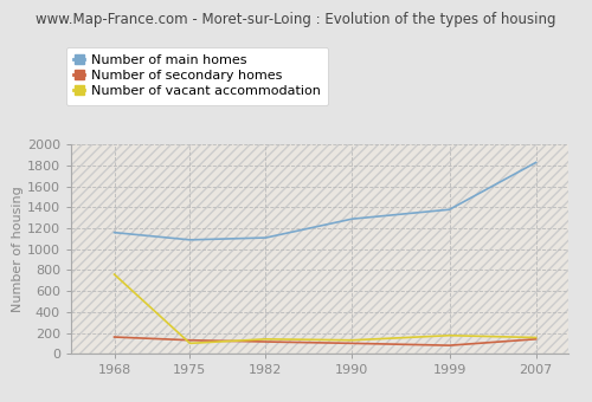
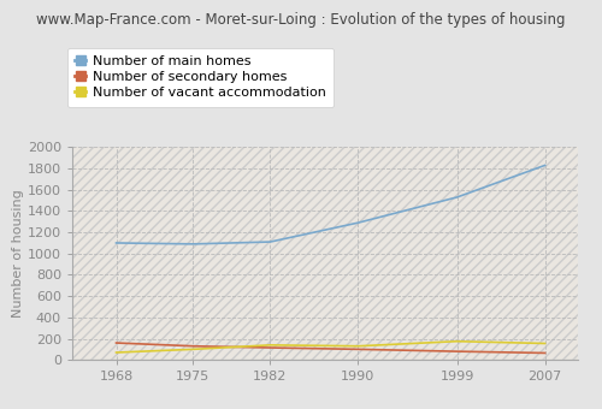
Number of main homes/1968: 1160 -> 1100
Number of vacant accommodation/1968: 760 -> 70
Number of main homes/1999: 1380 -> 1530
Number of secondary homes/2007: 140 -> 60
